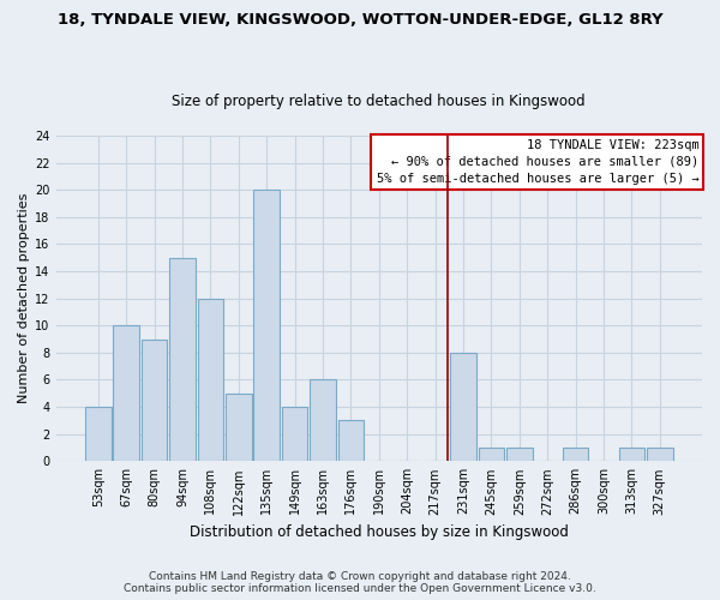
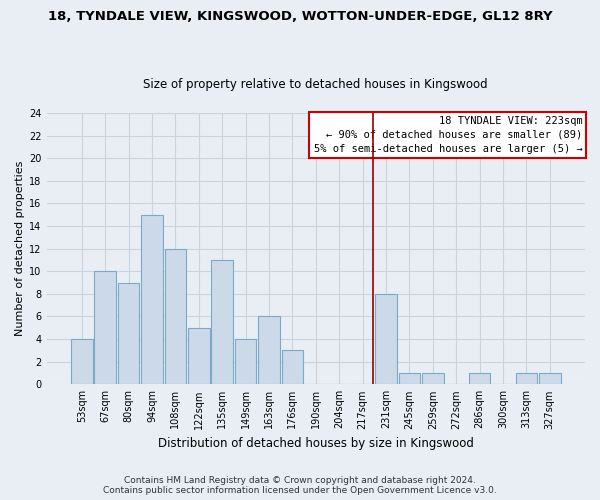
135sqm: 20 -> 11
